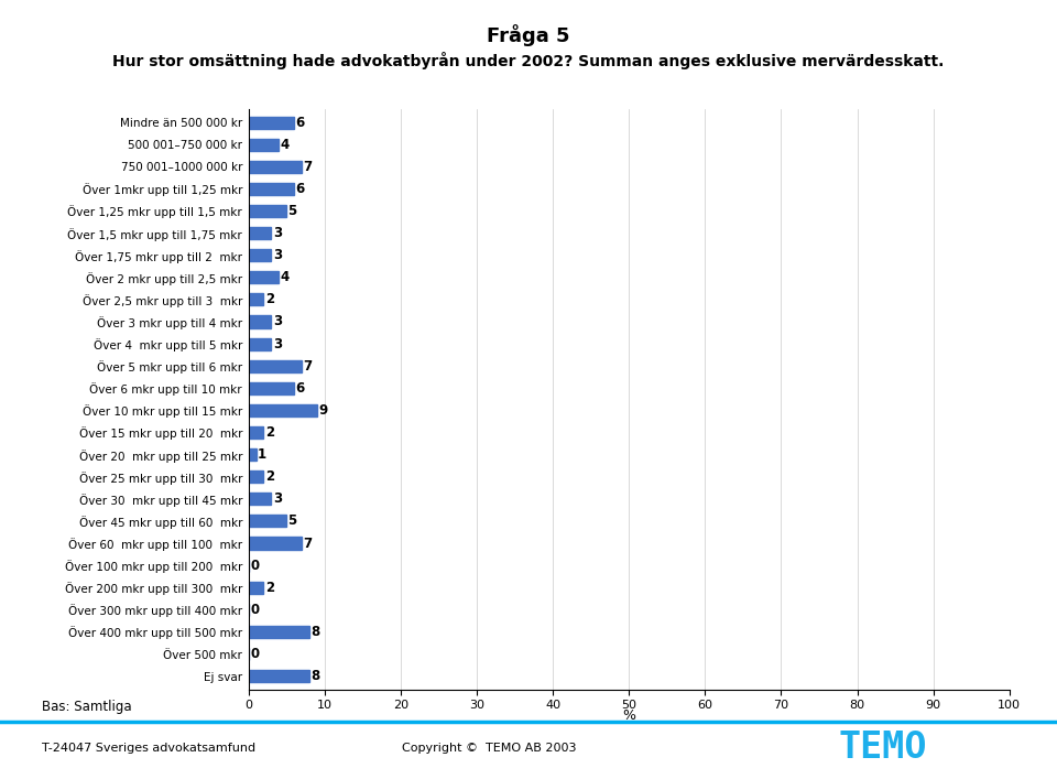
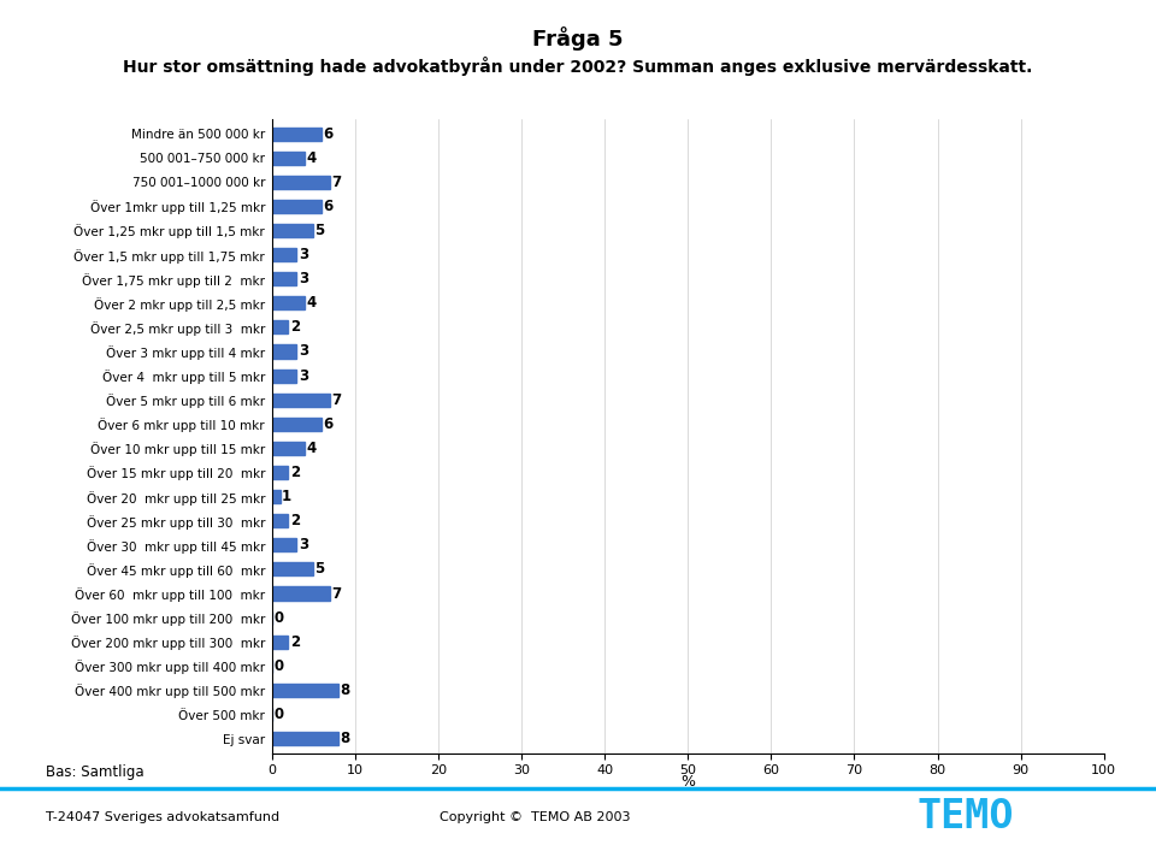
Över 10 mkr upp till 15 mkr: 9 -> 4
